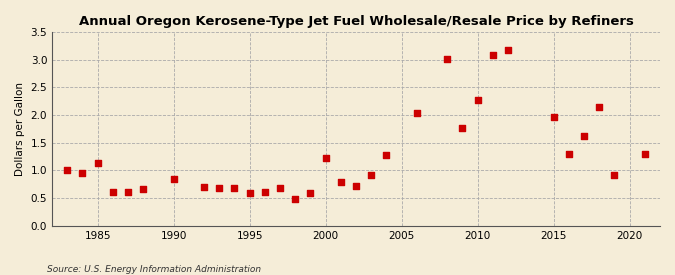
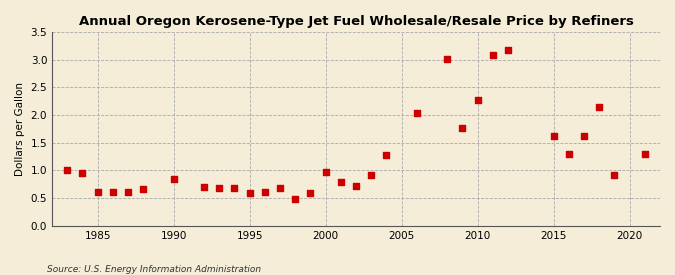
1985: 1.14 -> 0.62
2000: 1.22 -> 0.98
2015: 1.96 -> 1.63
